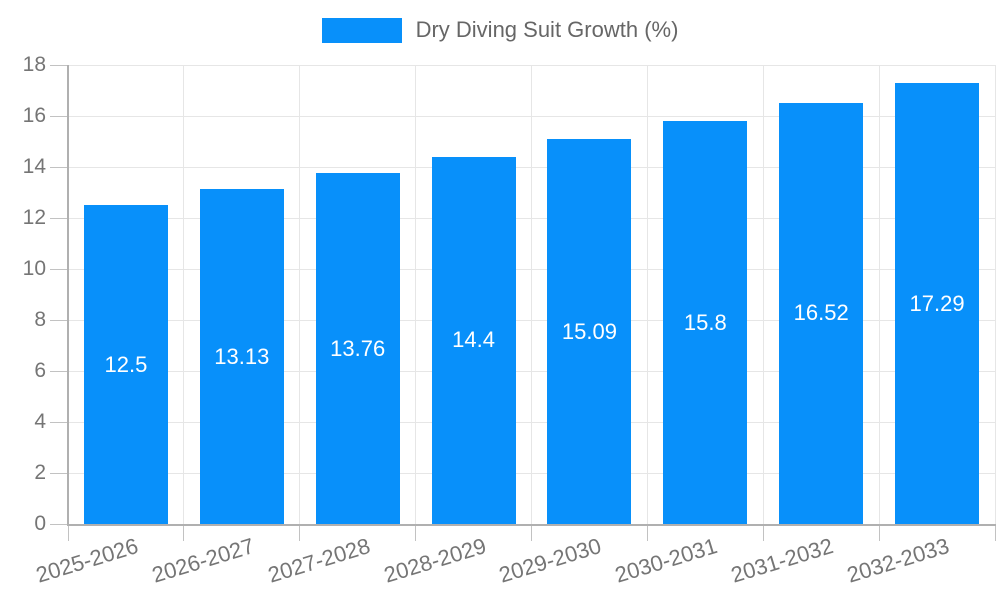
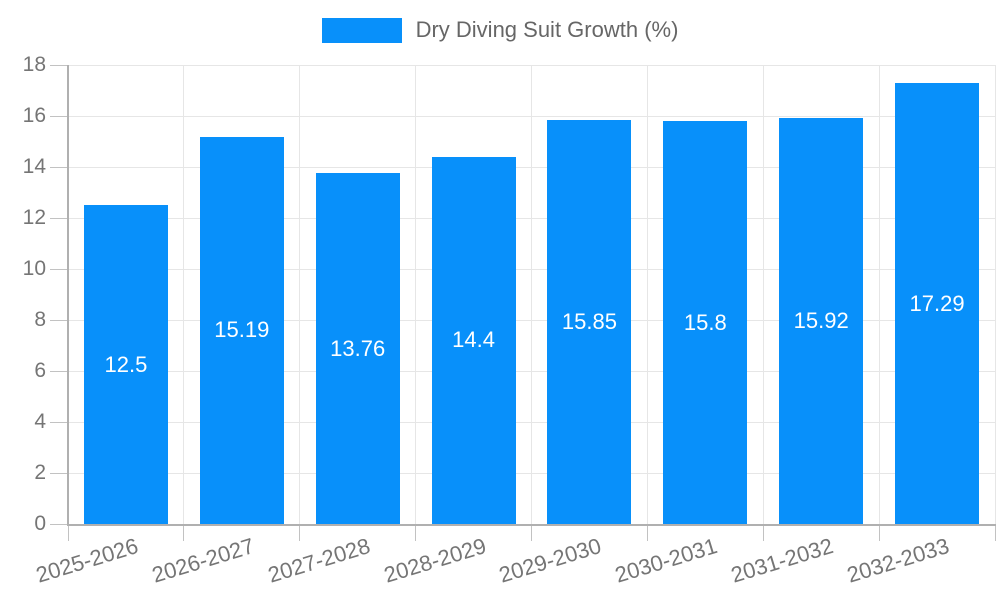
2026-2027: 13.13 -> 15.19
2029-2030: 15.09 -> 15.85
2031-2032: 16.52 -> 15.92
